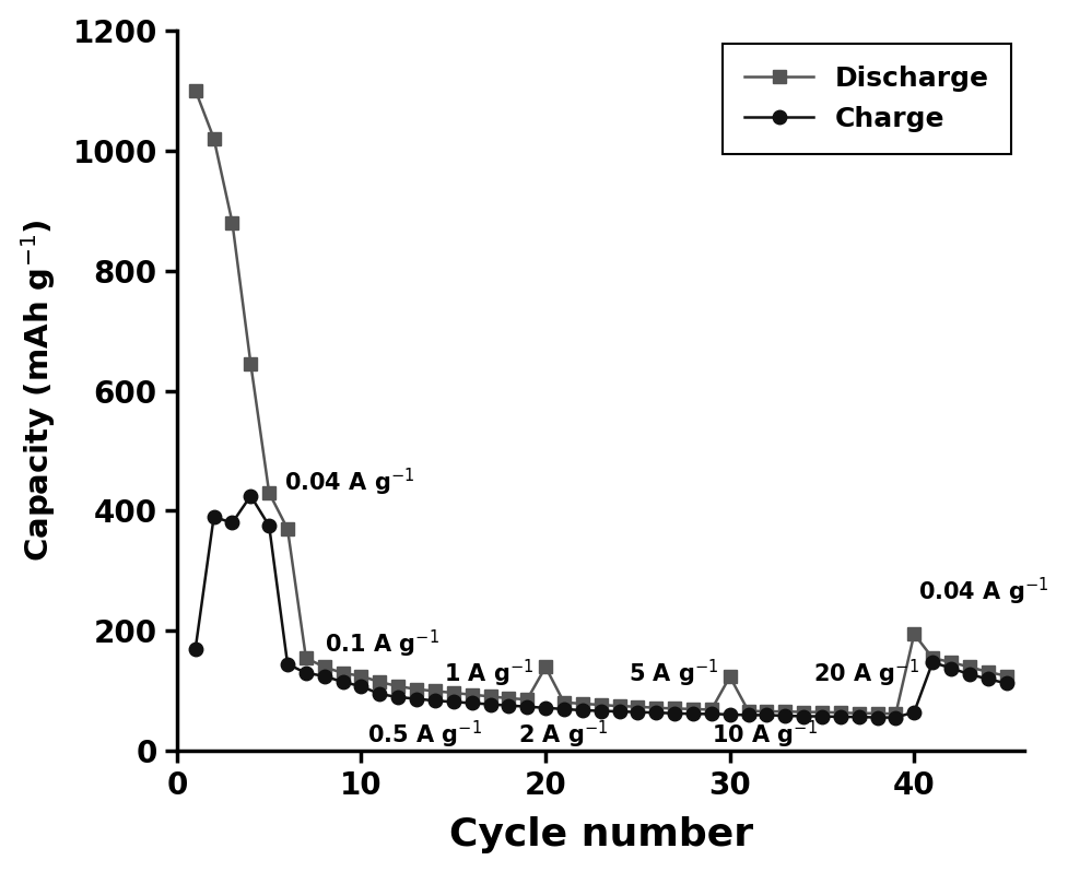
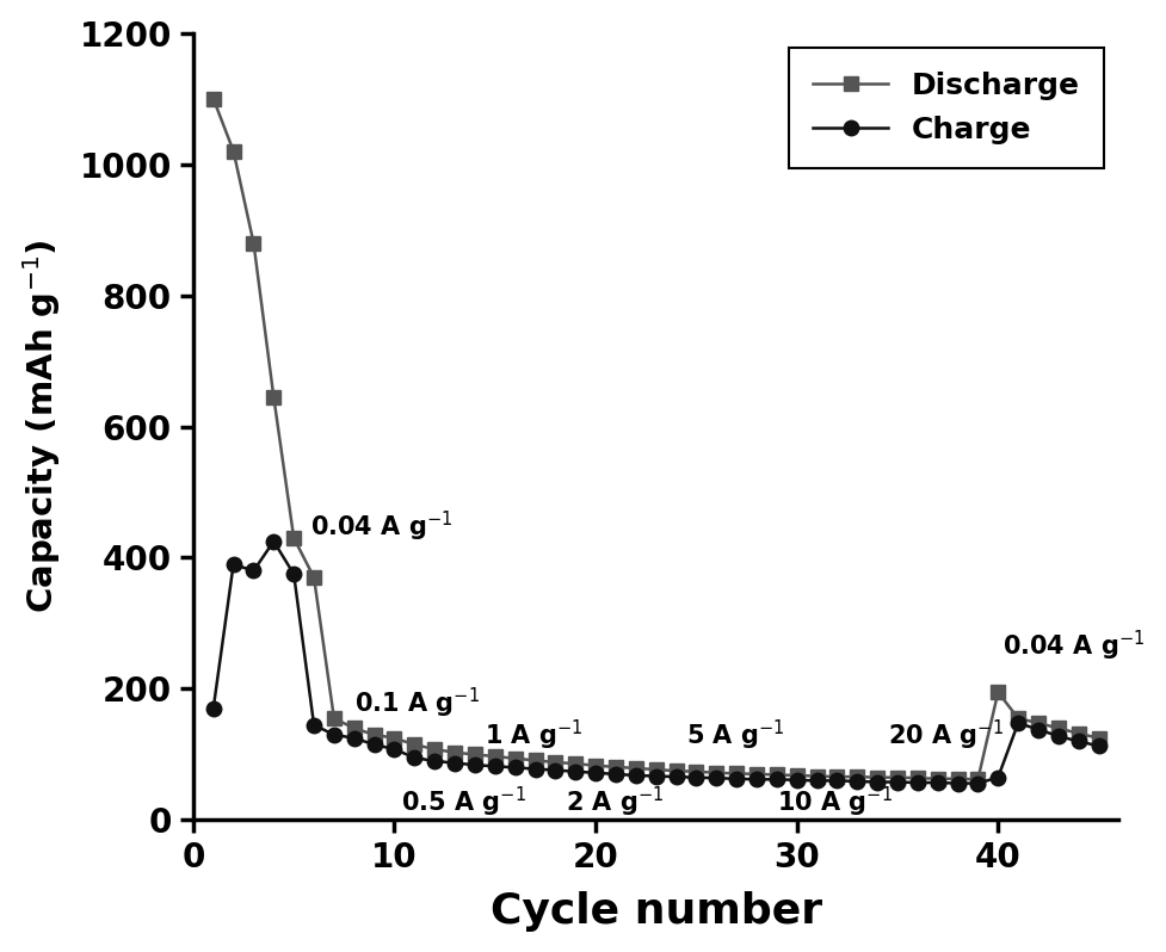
Discharge/20: 140 -> 83
Discharge/30: 124 -> 68
